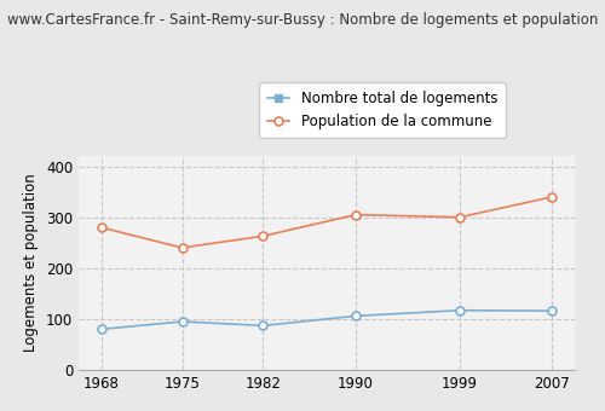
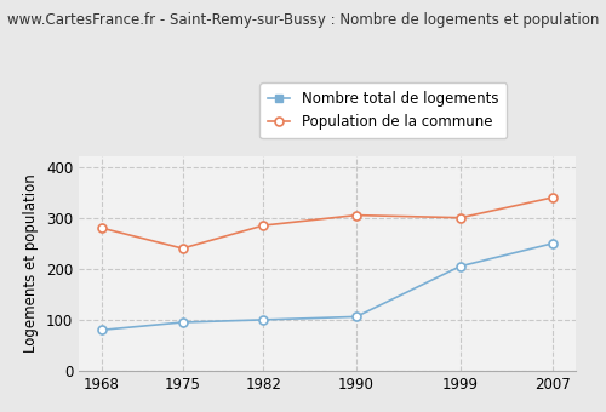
Nombre total de logements/1982: 87 -> 100
Population de la commune/1982: 263 -> 285
Nombre total de logements/1999: 117 -> 205
Nombre total de logements/2007: 116 -> 250
